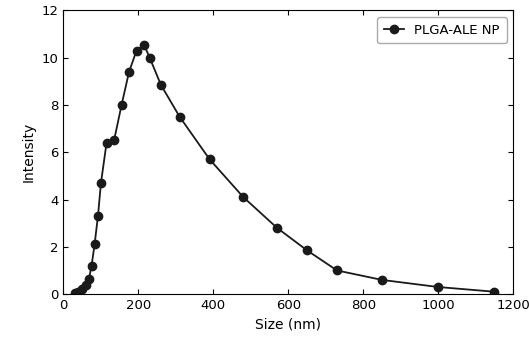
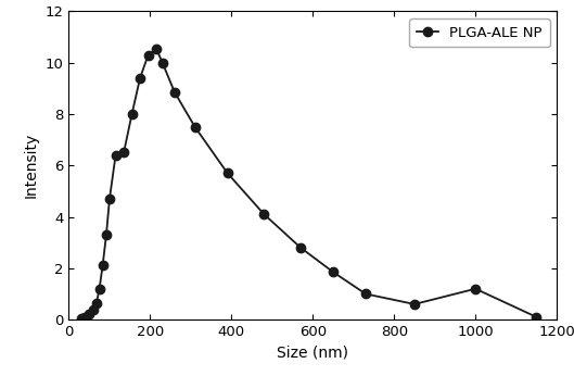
1000: 0.30 -> 1.20
